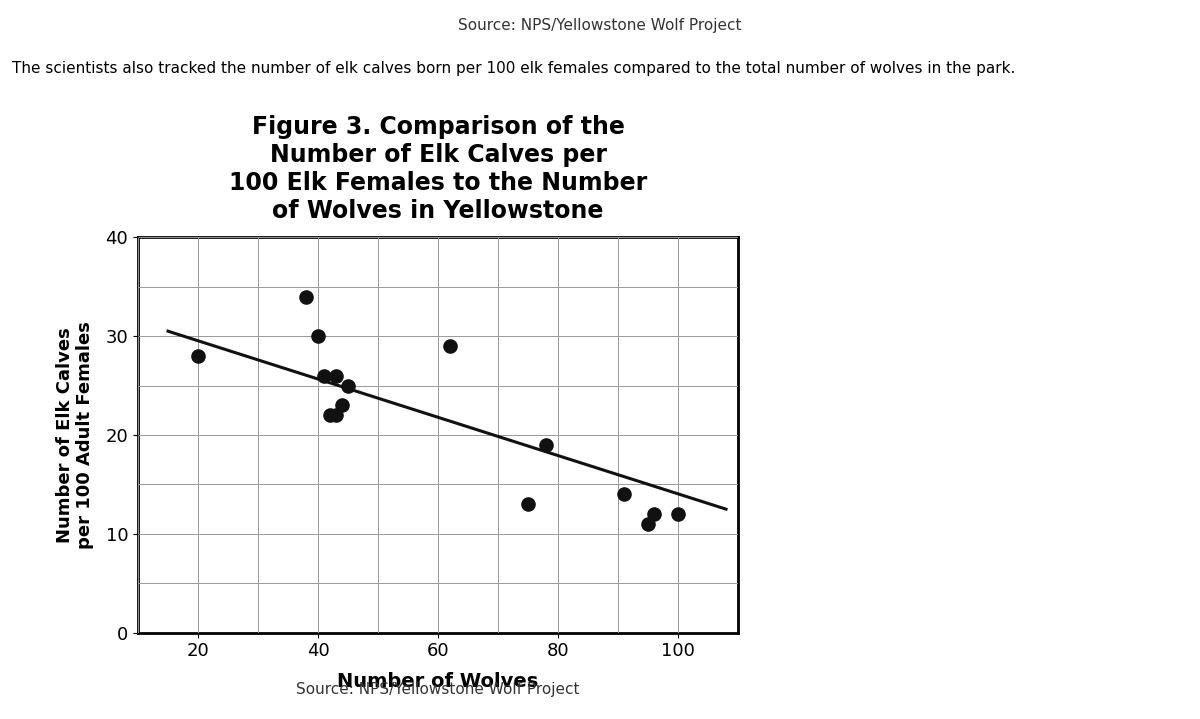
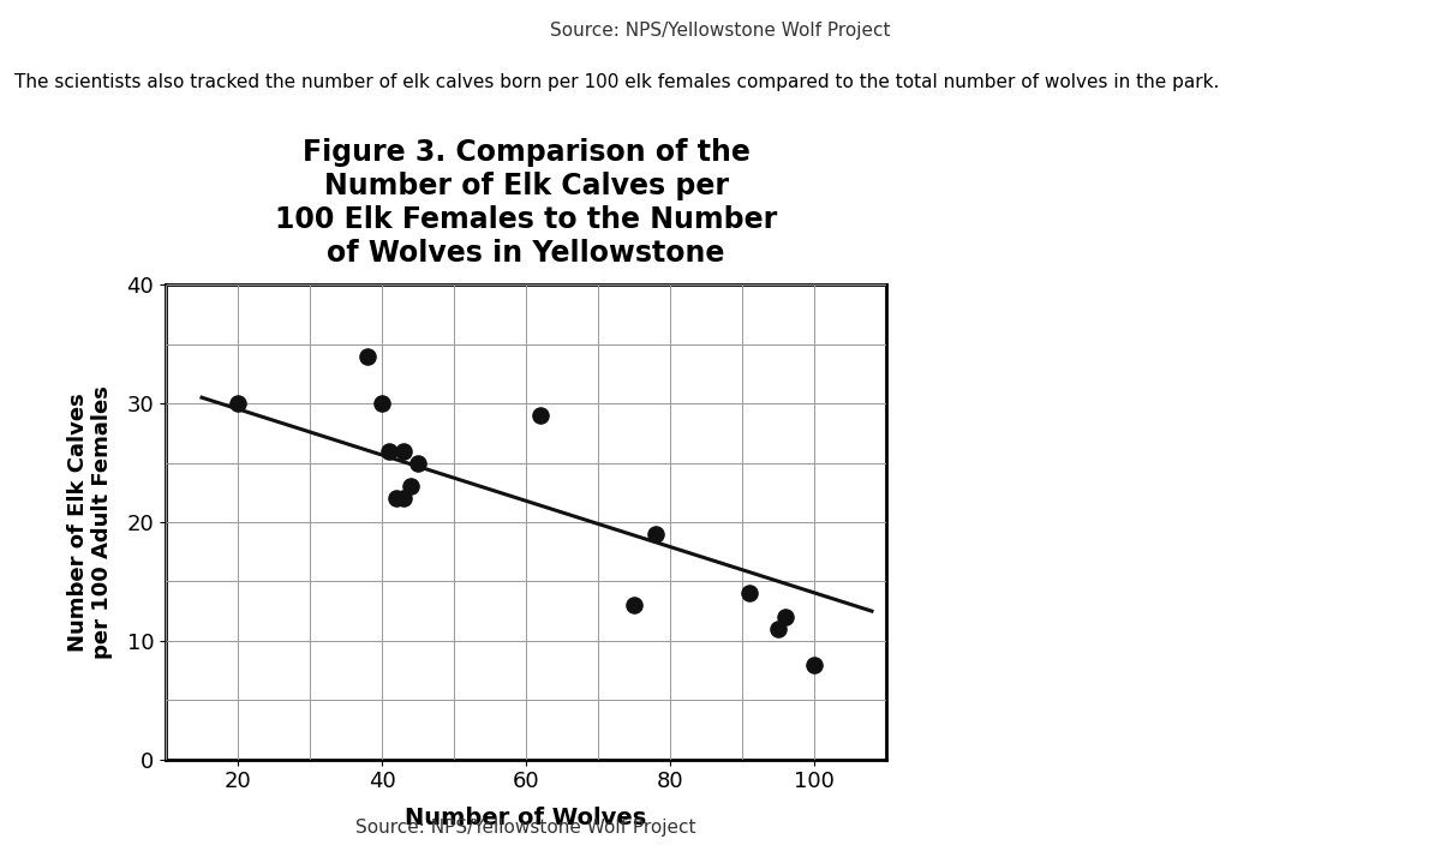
20: 28 -> 30
100: 12 -> 8
